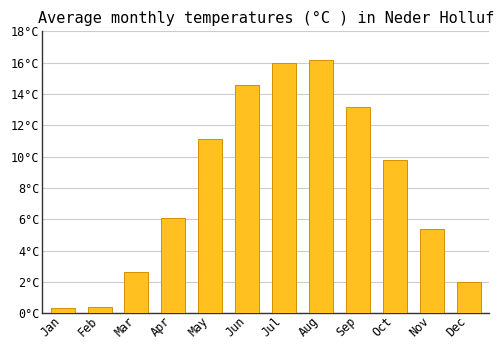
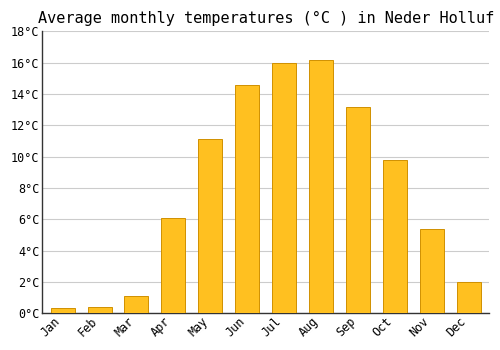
Mar: 2.6°C -> 1.1°C
